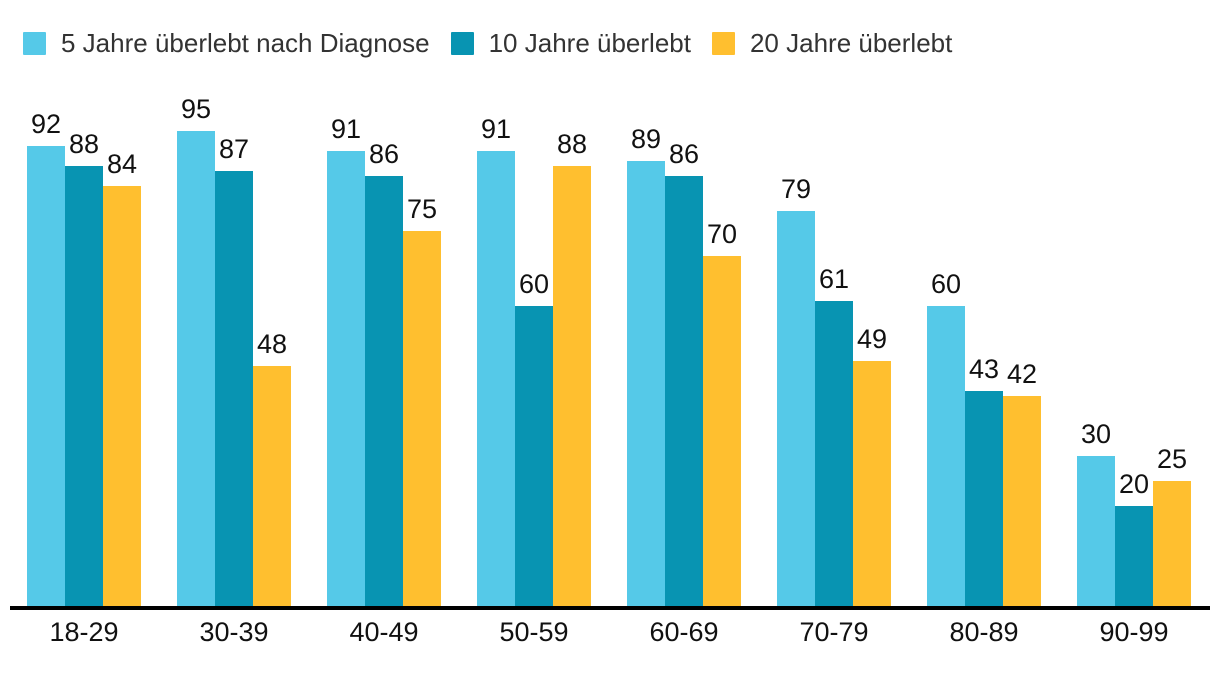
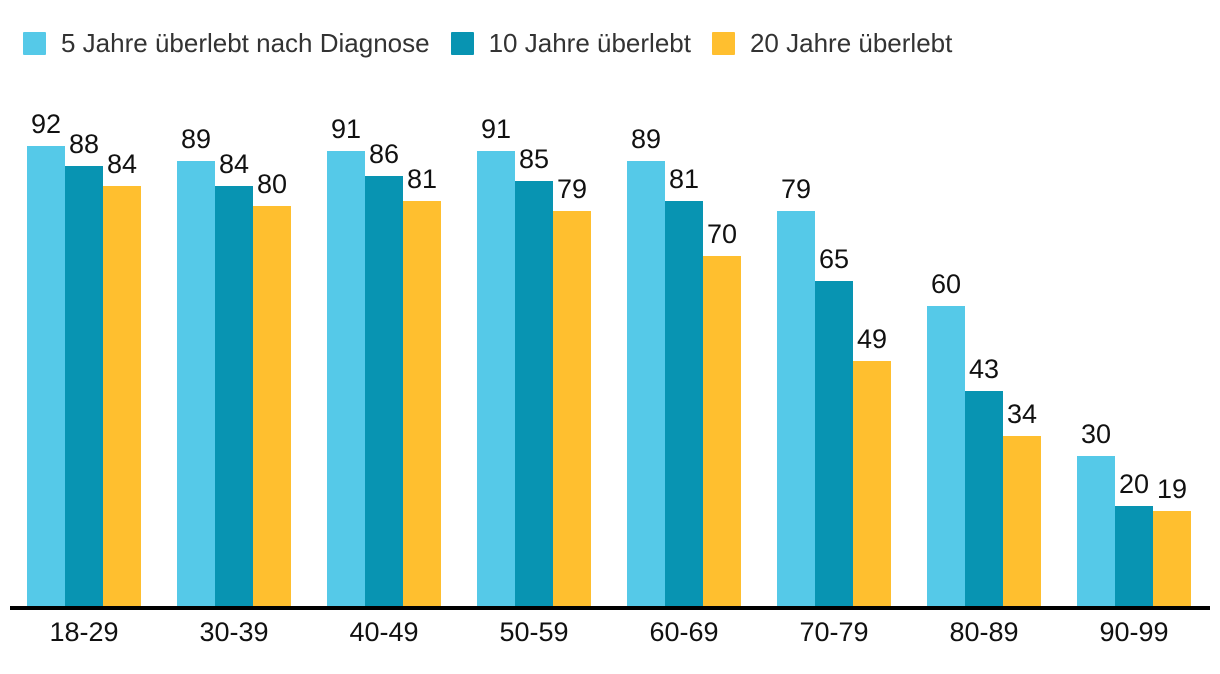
5 Jahre überlebt nach Diagnose/30-39: 95 -> 89
10 Jahre überlebt/30-39: 87 -> 84
20 Jahre überlebt/30-39: 48 -> 80
20 Jahre überlebt/40-49: 75 -> 81
10 Jahre überlebt/50-59: 60 -> 85
20 Jahre überlebt/50-59: 88 -> 79
10 Jahre überlebt/60-69: 86 -> 81
10 Jahre überlebt/70-79: 61 -> 65
20 Jahre überlebt/80-89: 42 -> 34
20 Jahre überlebt/90-99: 25 -> 19
